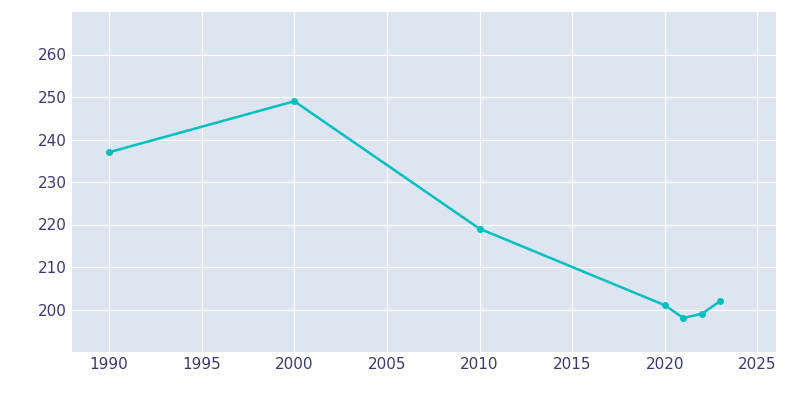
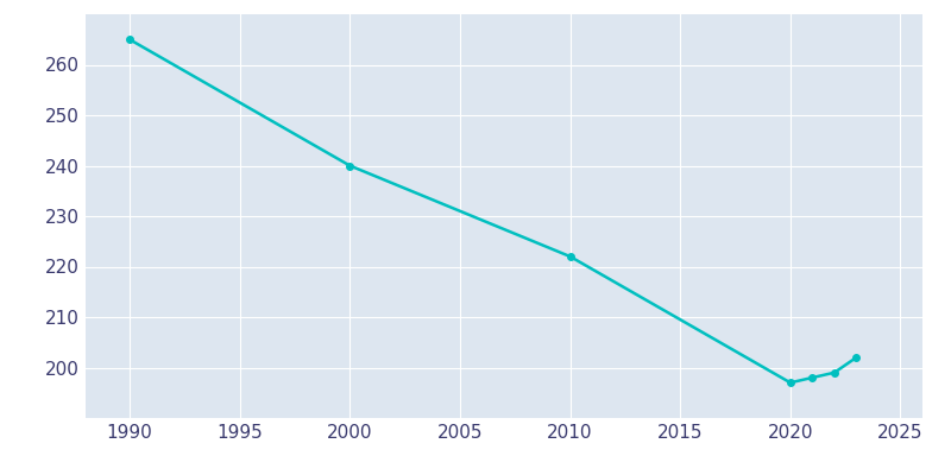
1990: 237 -> 265
2000: 249 -> 240
2010: 219 -> 222
2020: 201 -> 197
